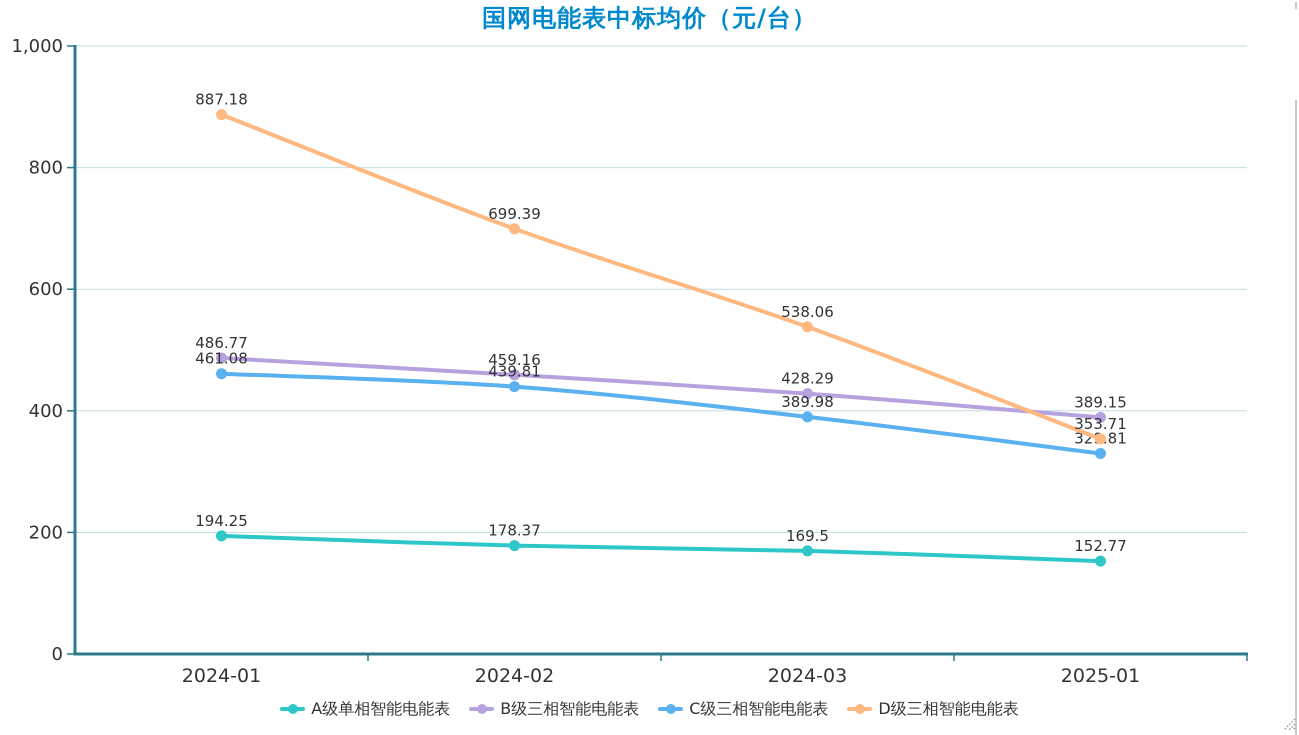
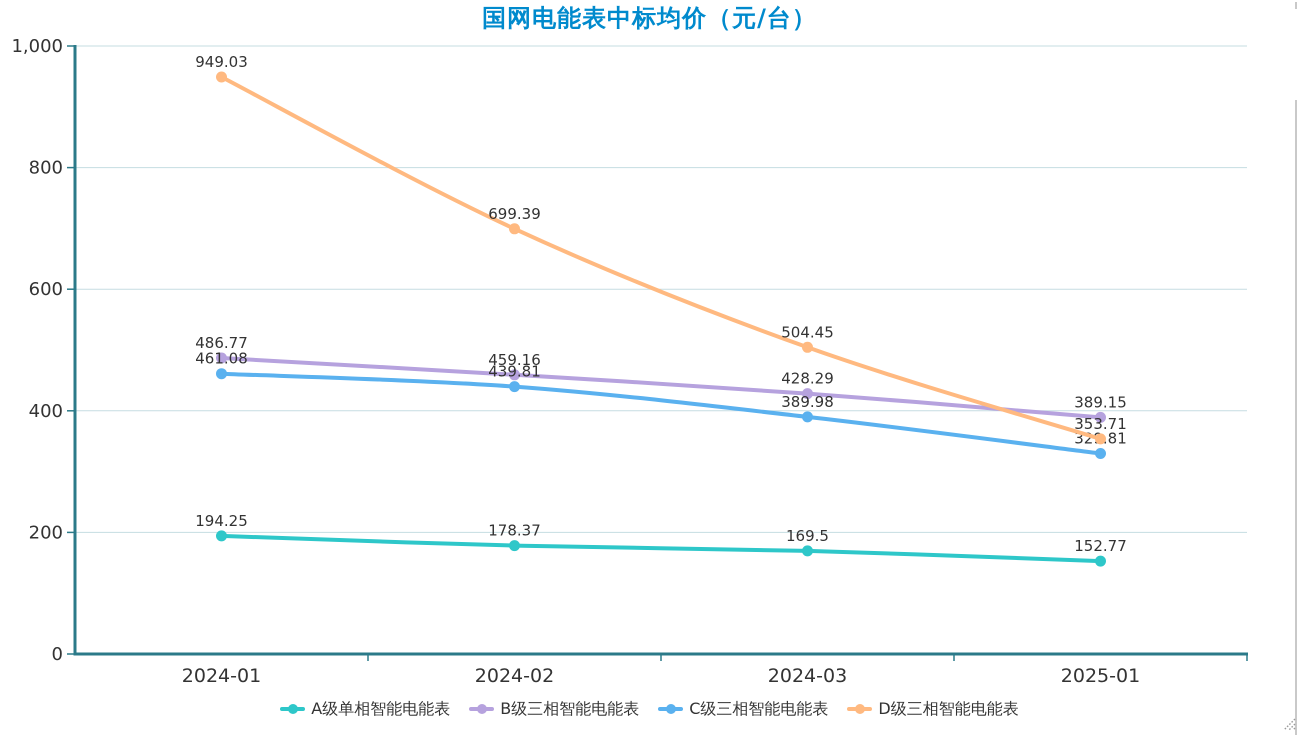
D级三相智能电能表/2024-01: 887.18 -> 949.03
D级三相智能电能表/2024-03: 538.06 -> 504.45
